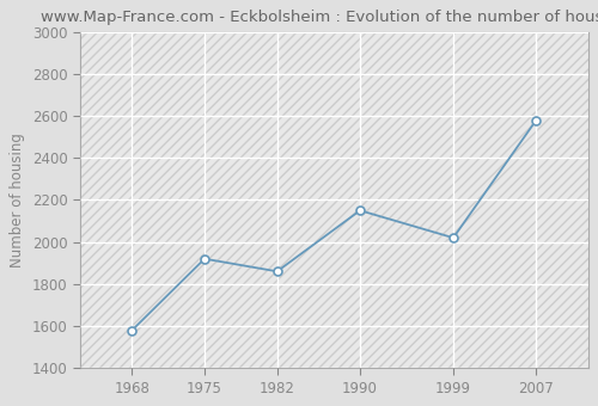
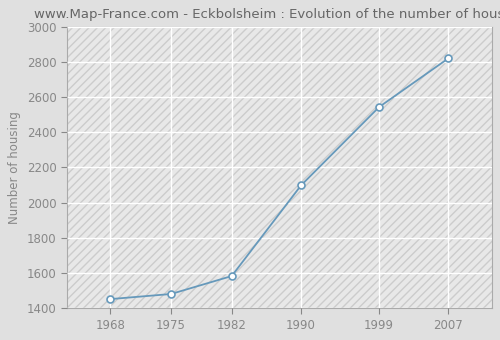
1968: 1580 -> 1450
1975: 1920 -> 1480
1982: 1860 -> 1580
1990: 2150 -> 2100
1999: 2020 -> 2540
2007: 2580 -> 2820
